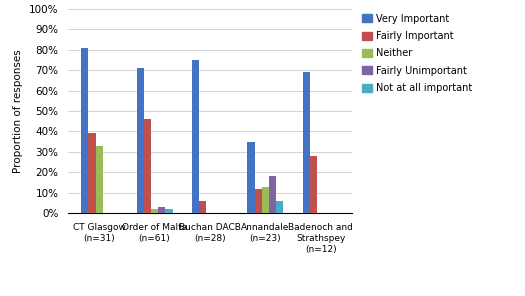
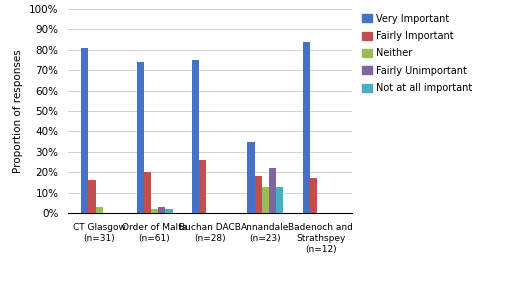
Fairly Important/CT Glasgow (n=31): 39% -> 16%
Neither/CT Glasgow (n=31): 33% -> 3%
Very Important/Order of Malta (n=61): 71% -> 74%
Fairly Important/Order of Malta (n=61): 46% -> 20%
Fairly Important/Buchan DACB (n=28): 6% -> 26%
Fairly Important/Annandale (n=23): 12% -> 18%
Fairly Unimportant/Annandale (n=23): 18% -> 22%
Not at all important/Annandale (n=23): 6% -> 13%
Very Important/Badenoch and Strathspey (n=12): 69% -> 84%
Fairly Important/Badenoch and Strathspey (n=12): 28% -> 17%
